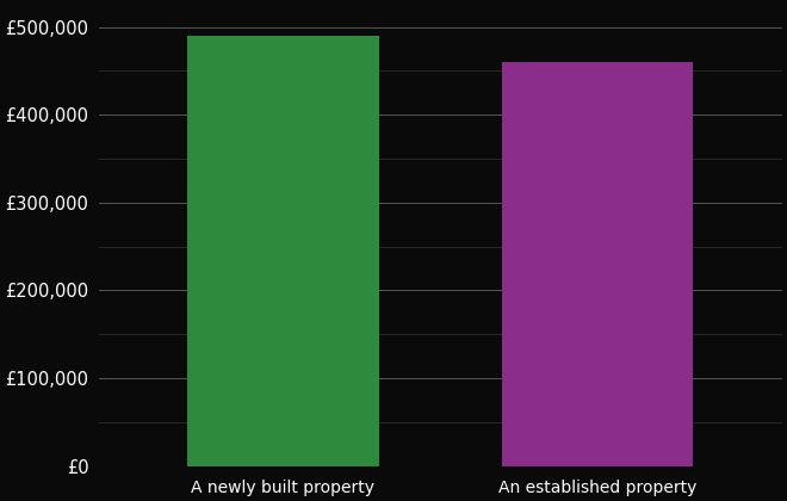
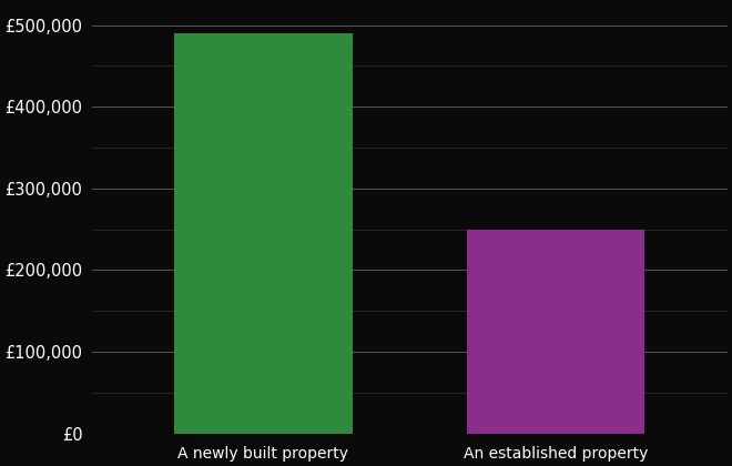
An established property: £460,000 -> £250,000
